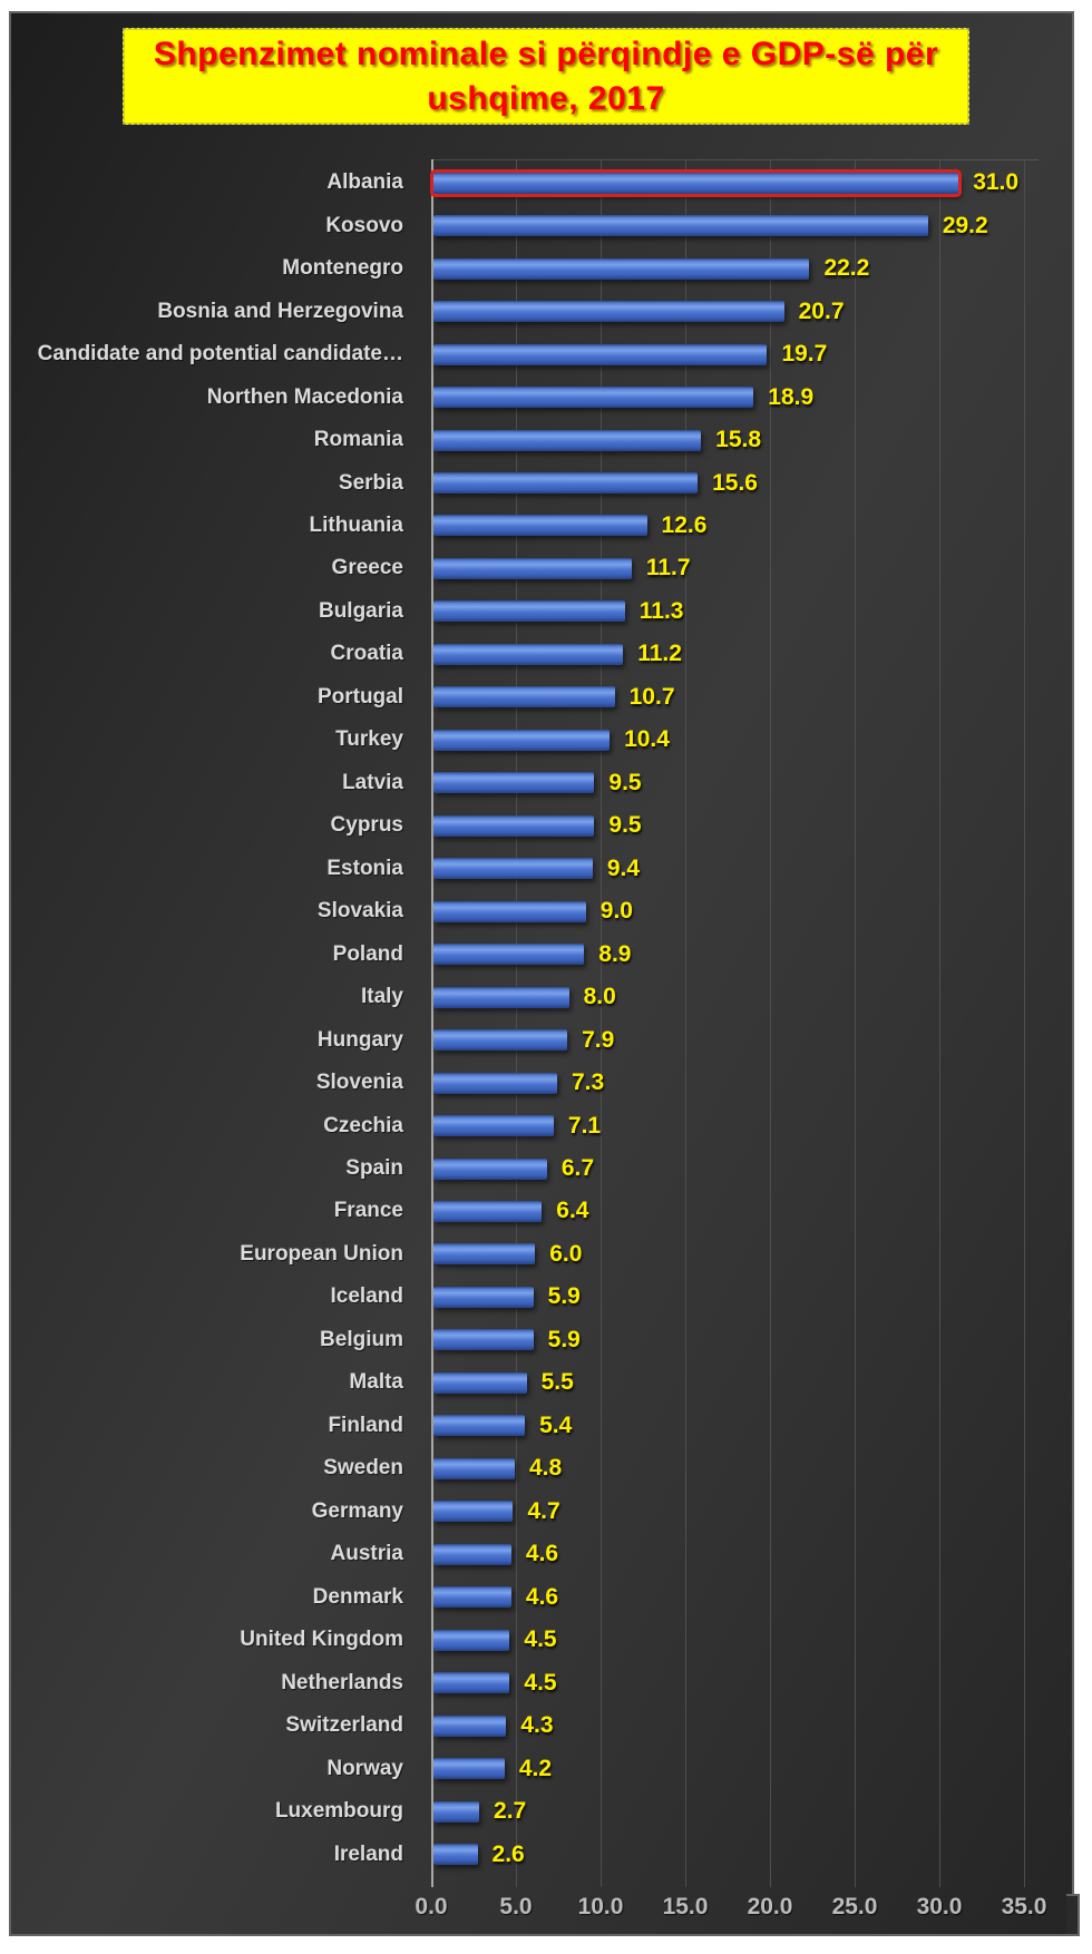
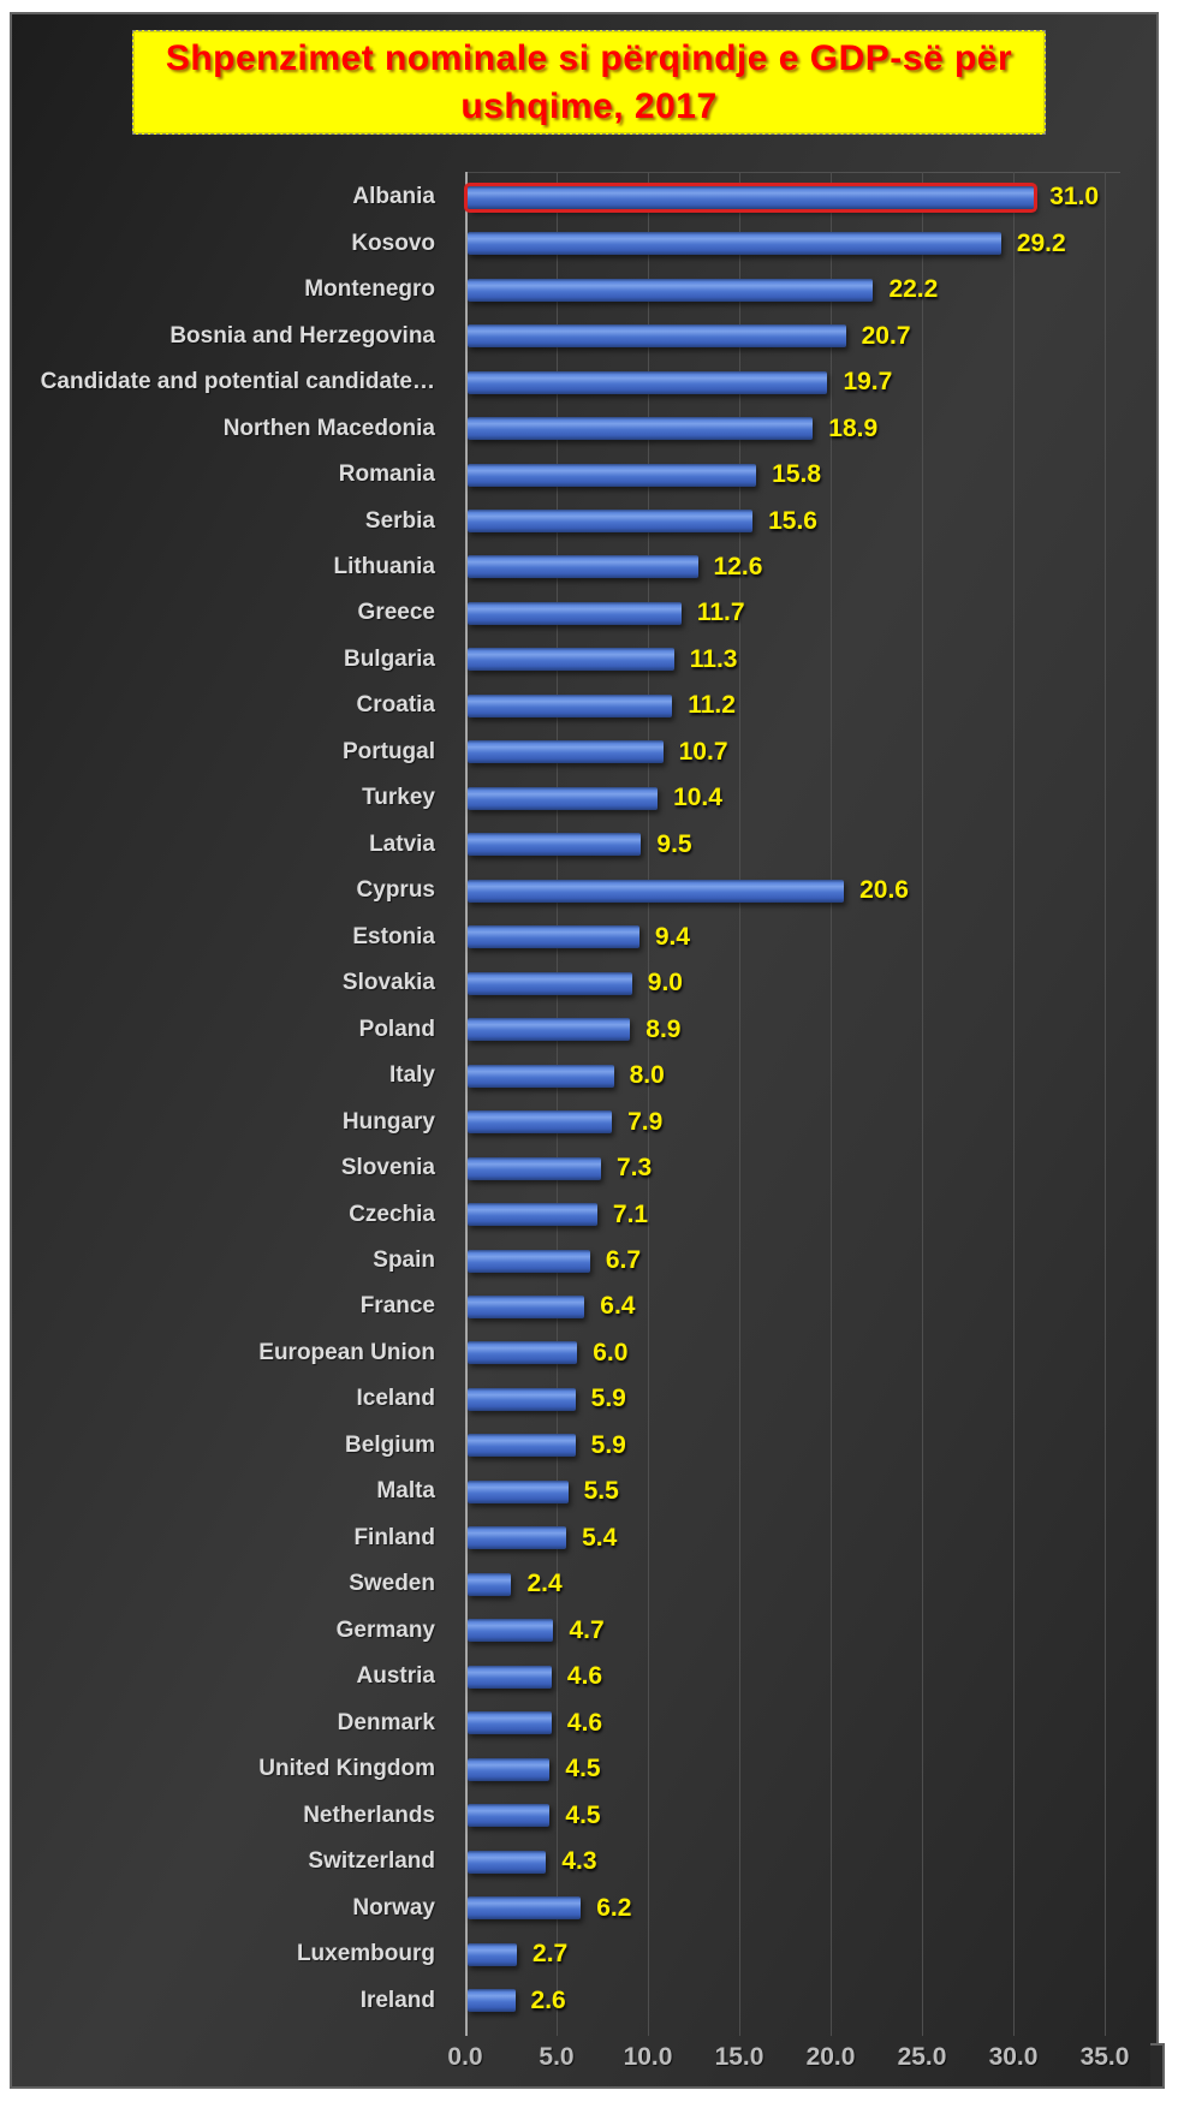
Cyprus: 9.5 -> 20.6
Sweden: 4.8 -> 2.4
Norway: 4.2 -> 6.2
